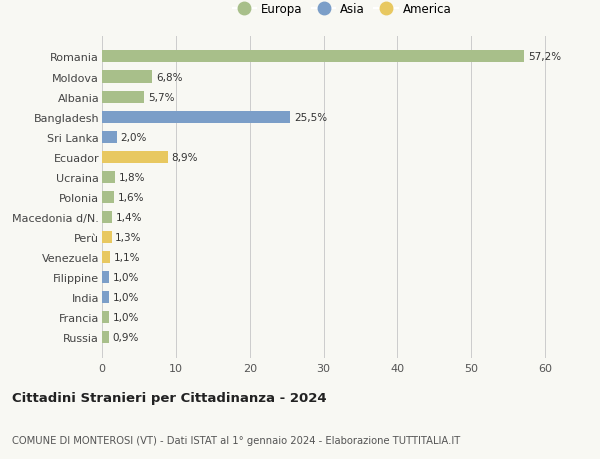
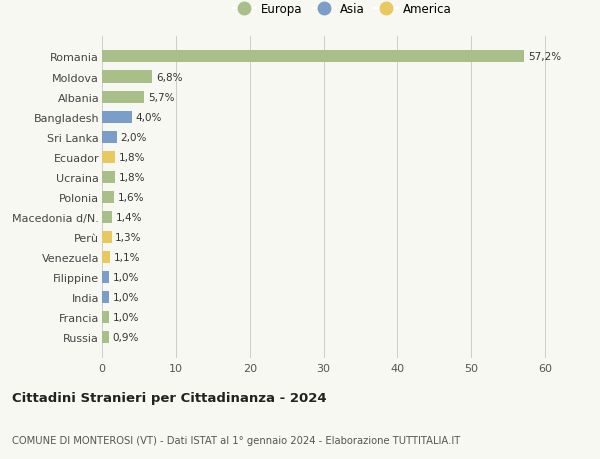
Bangladesh: 25,5% -> 4,0%
Ecuador: 8,9% -> 1,8%
